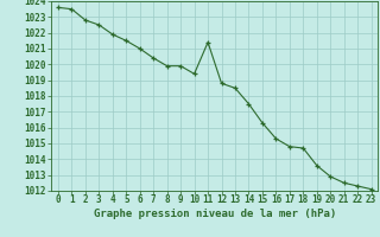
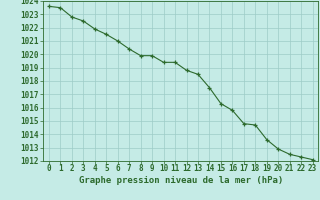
11: 1021.4 -> 1019.4
16: 1015.3 -> 1015.8
